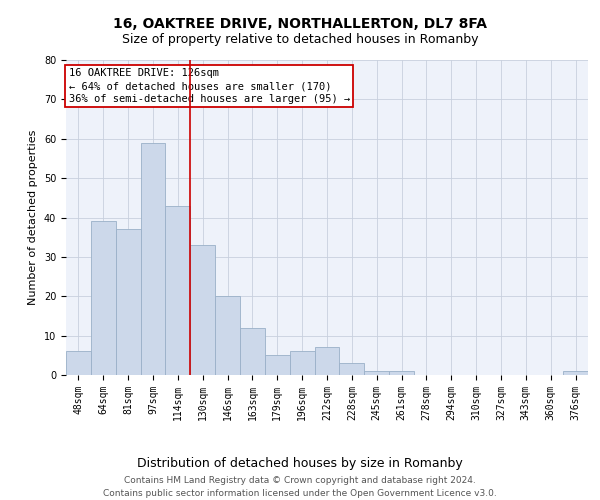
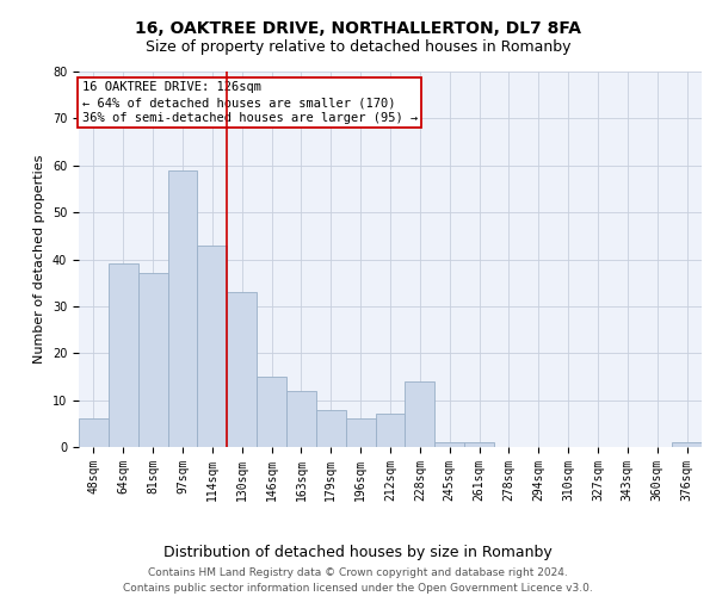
146sqm: 20 -> 15
179sqm: 5 -> 8
228sqm: 3 -> 14
